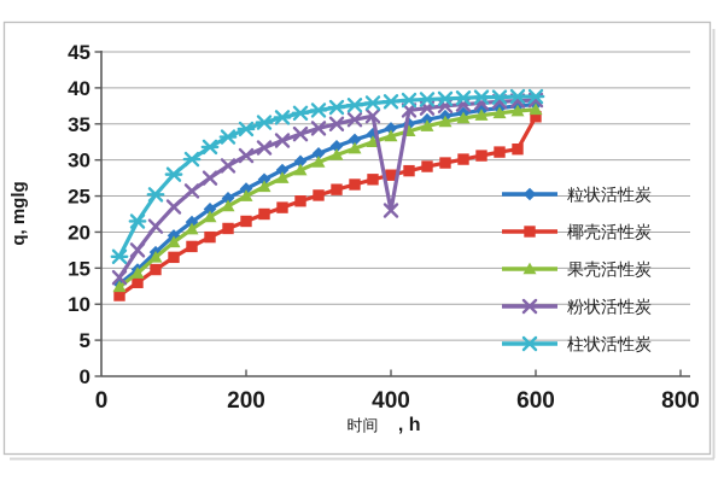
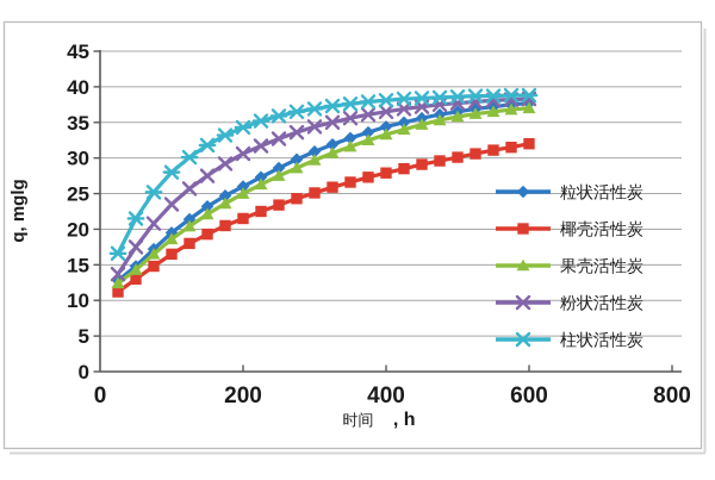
粉状活性炭/400: 23 -> 36
椰壳活性炭/600: 36 -> 32
